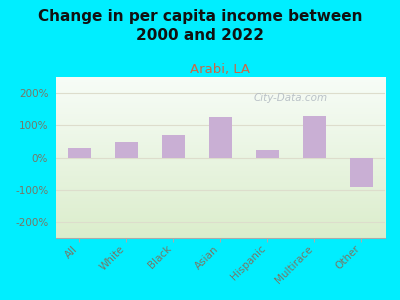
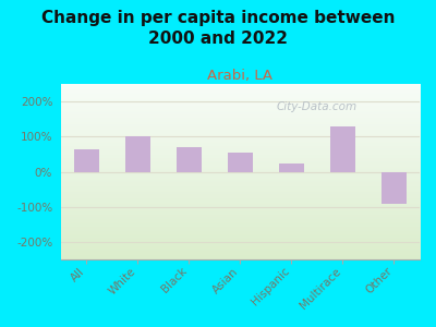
All: 30% -> 65%
White: 50% -> 100%
Asian: 125% -> 55%
